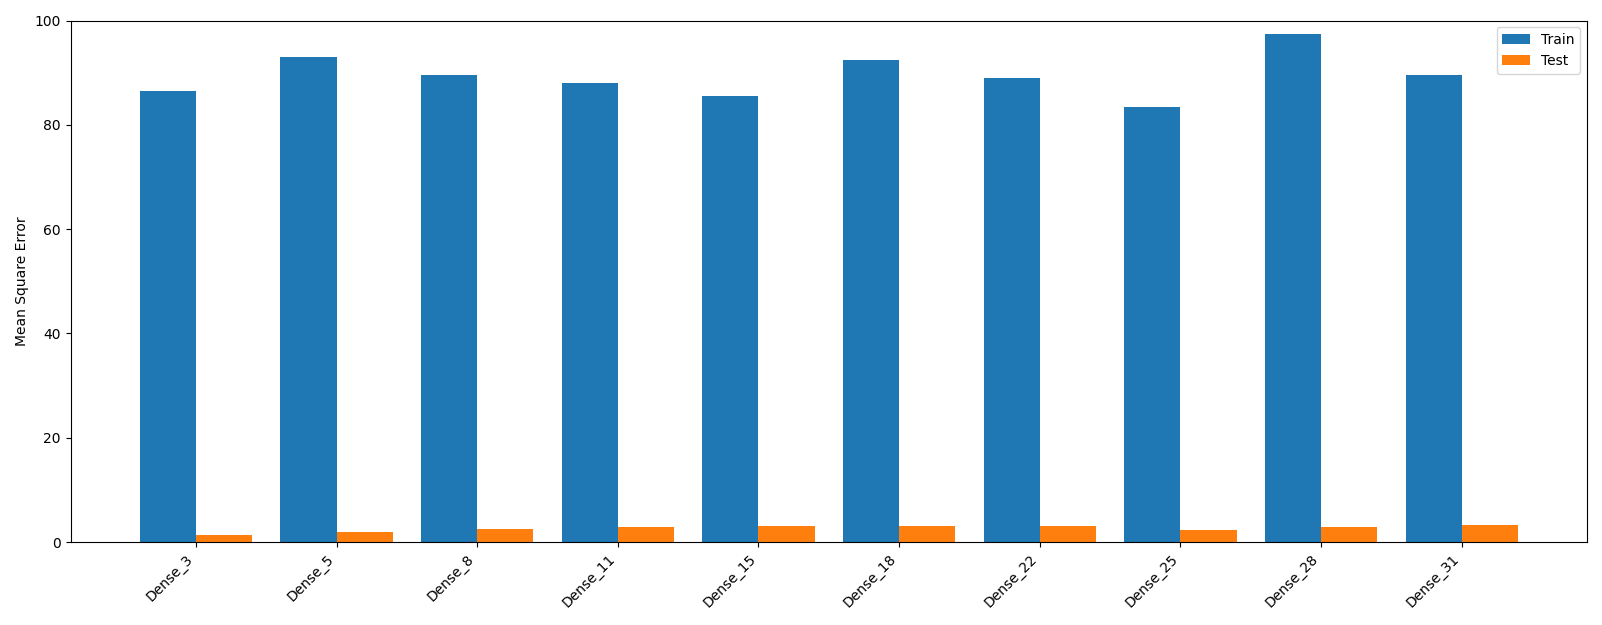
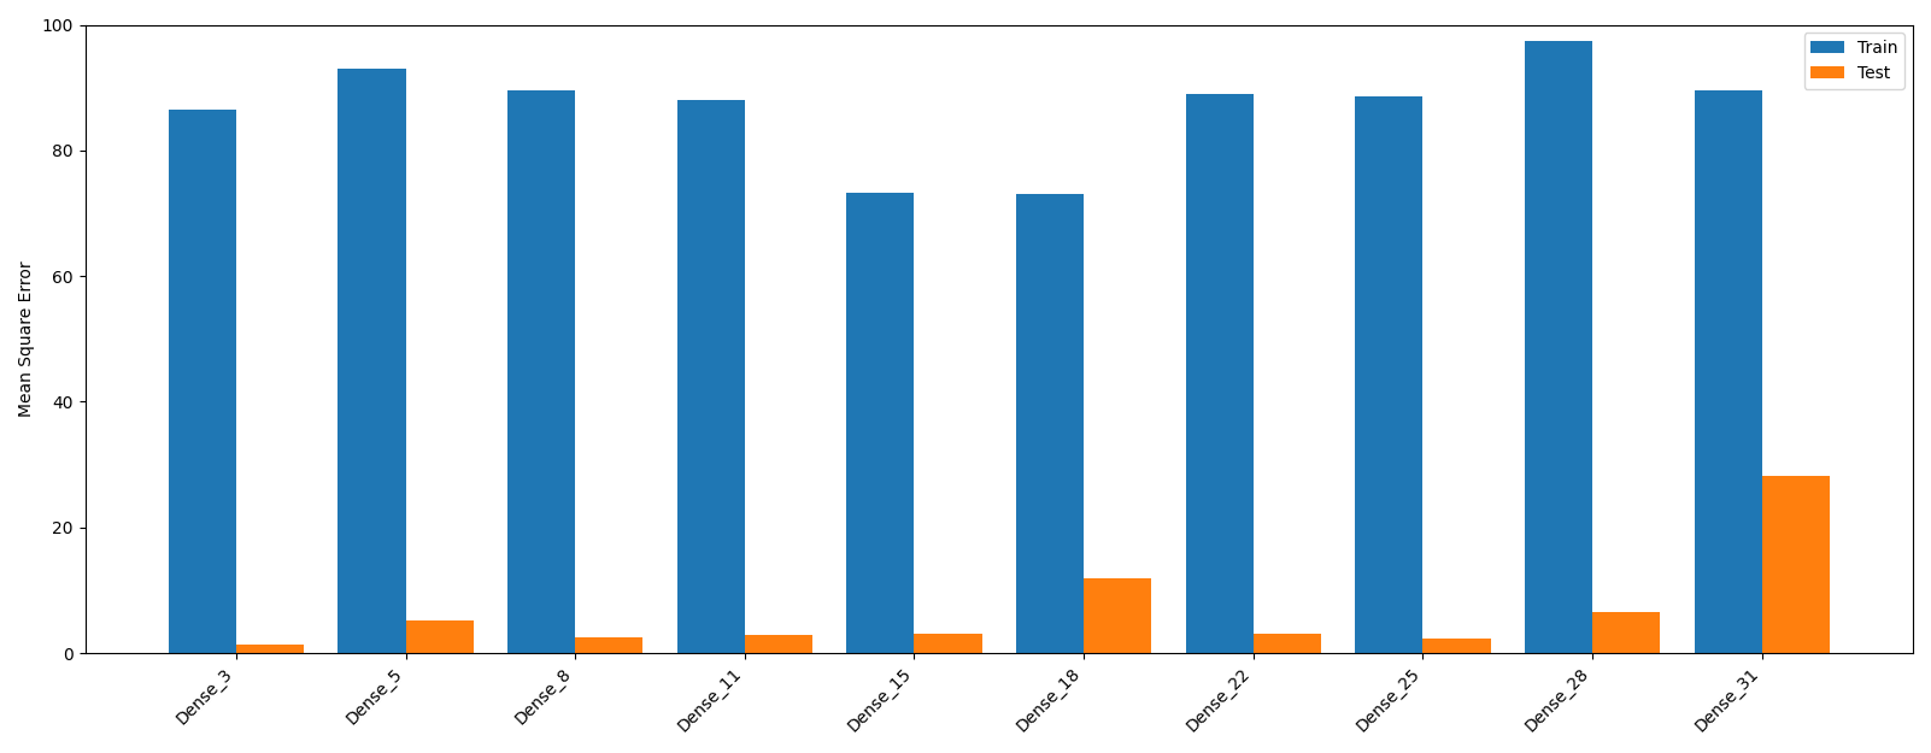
Test/Dense_5: 2.0 -> 5.2
Train/Dense_15: 85.5 -> 73.2
Train/Dense_18: 92.5 -> 73.0
Test/Dense_18: 3.0 -> 11.8
Train/Dense_25: 83.5 -> 88.6
Test/Dense_28: 2.8 -> 6.6
Test/Dense_31: 3.2 -> 28.2
